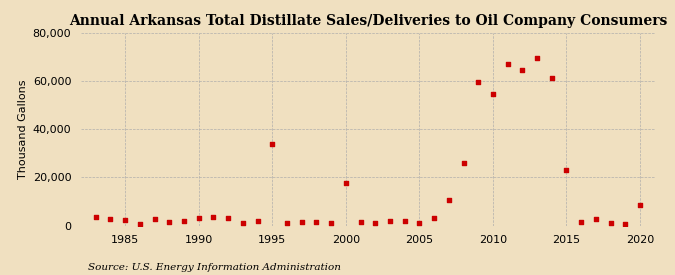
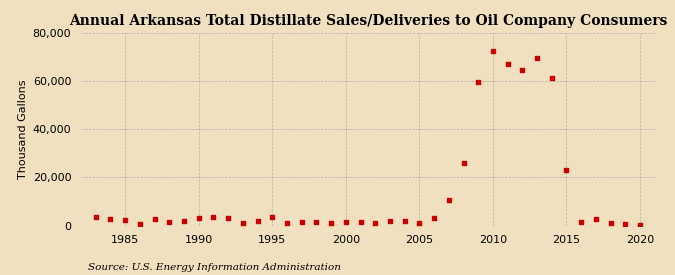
1995: 34,000 -> 3,500
2000: 17,500 -> 1,500
2010: 54,500 -> 72,500
2020: 8,500 -> 300
